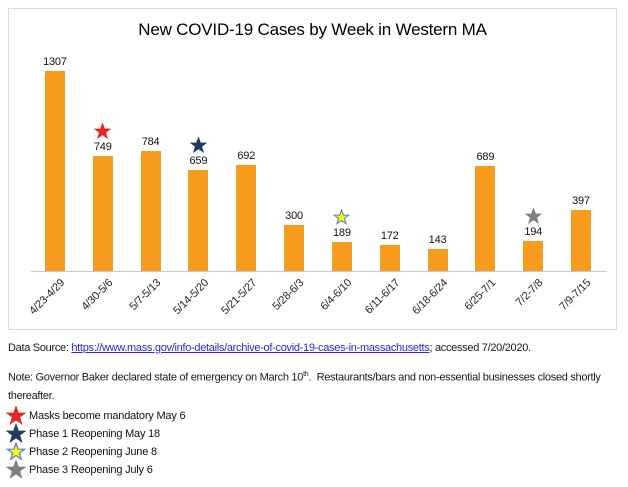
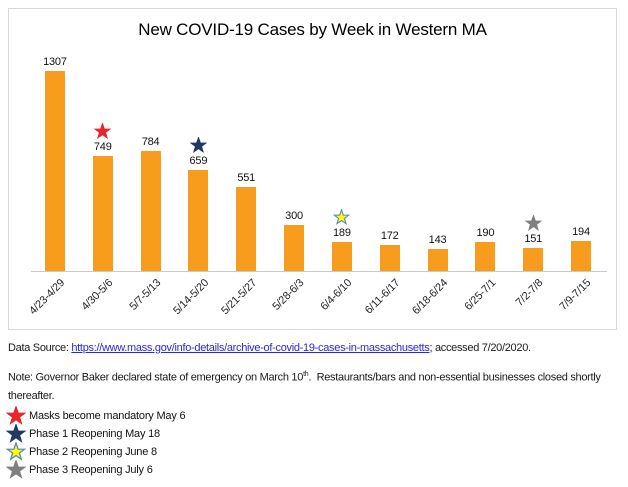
5/21-5/27: 692 -> 551
6/25-7/1: 689 -> 190
7/2-7/8: 194 -> 151
7/9-7/15: 397 -> 194
